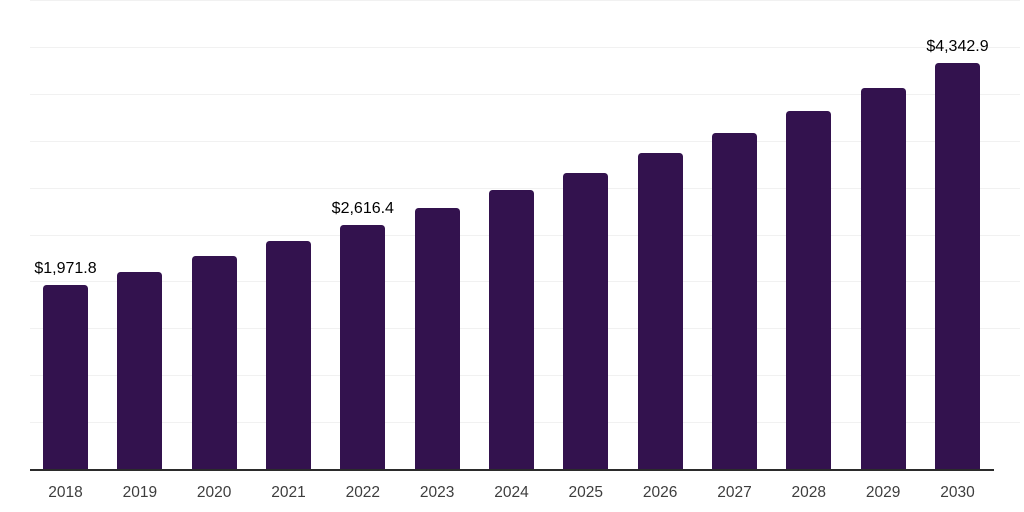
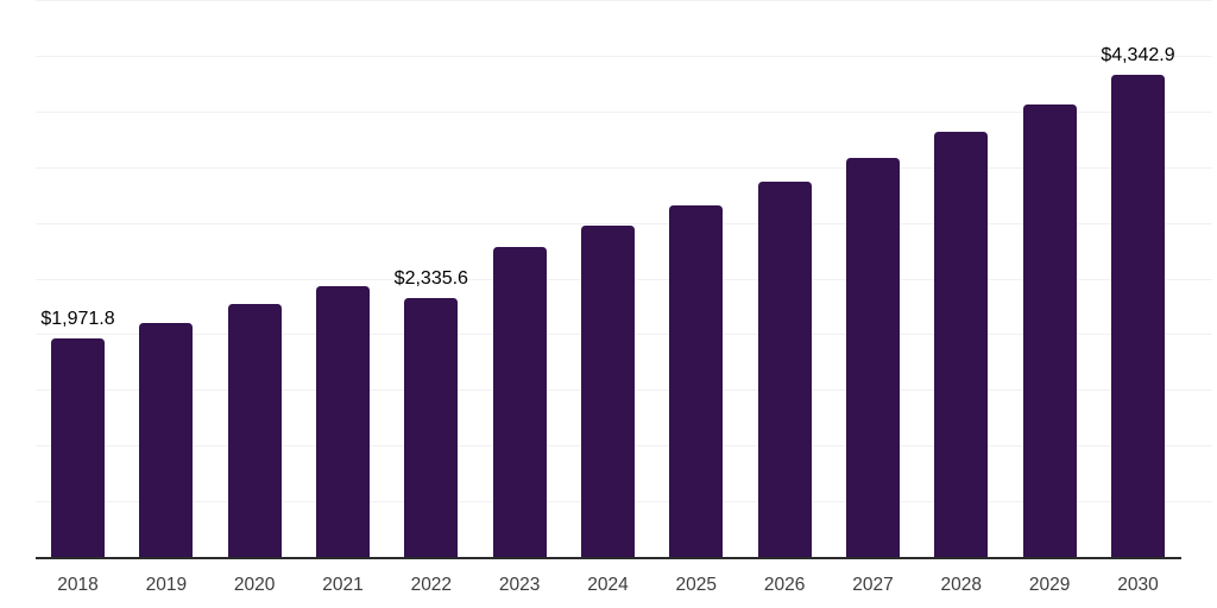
2022: $2,616.4 -> $2,335.6
